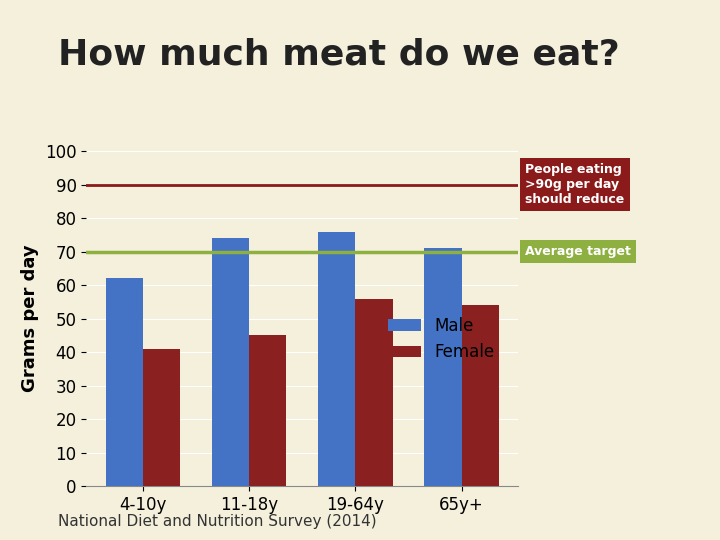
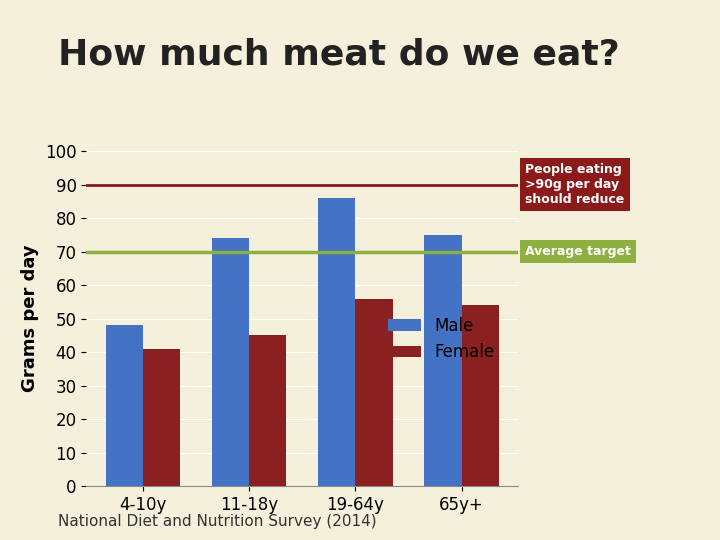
Male/4-10y: 62 -> 48
Male/19-64y: 76 -> 86
Male/65y+: 71 -> 75
